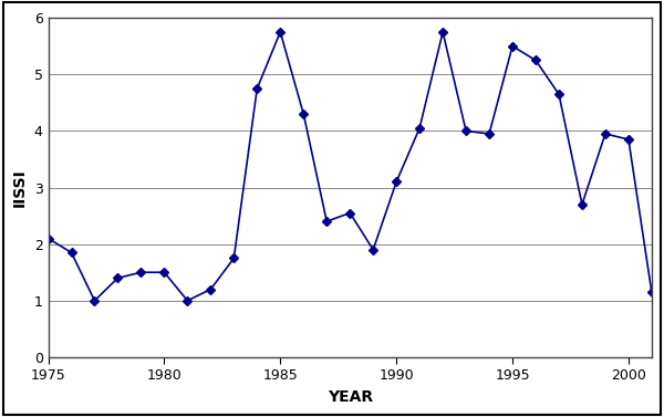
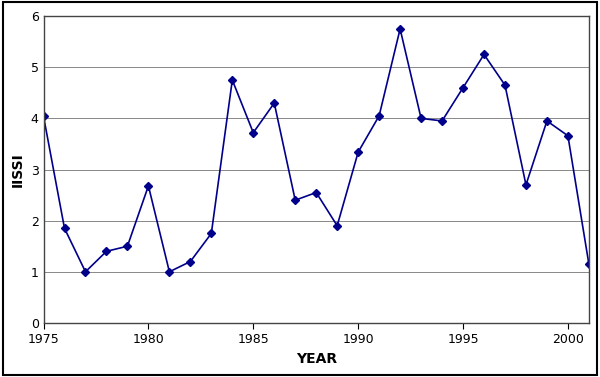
1975: 2.10 -> 4.04
1980: 1.50 -> 2.68
1985: 5.75 -> 3.72
1990: 3.10 -> 3.34
1995: 5.50 -> 4.60
2000: 3.85 -> 3.66
